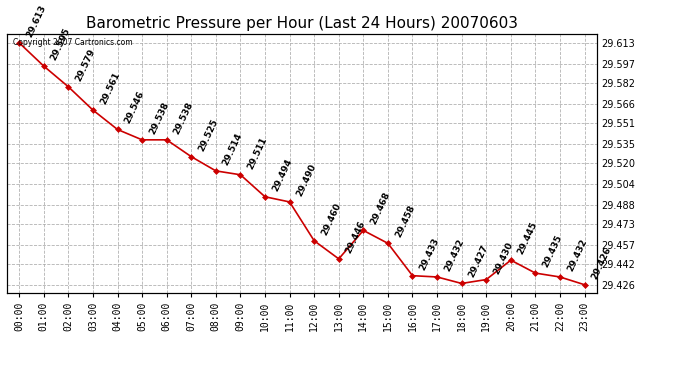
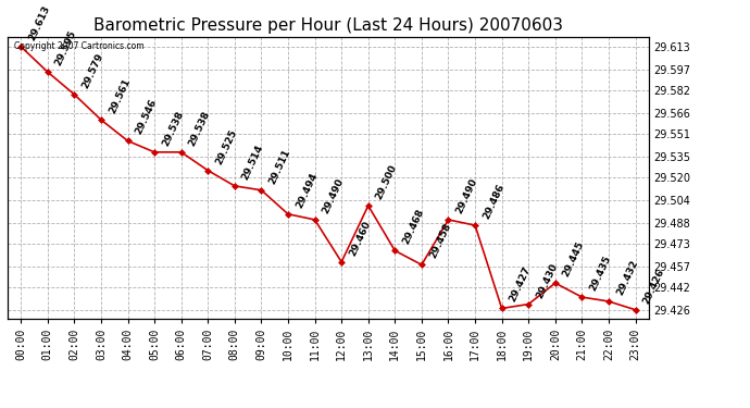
13:00: 29.446 -> 29.500
16:00: 29.433 -> 29.490
17:00: 29.432 -> 29.486
